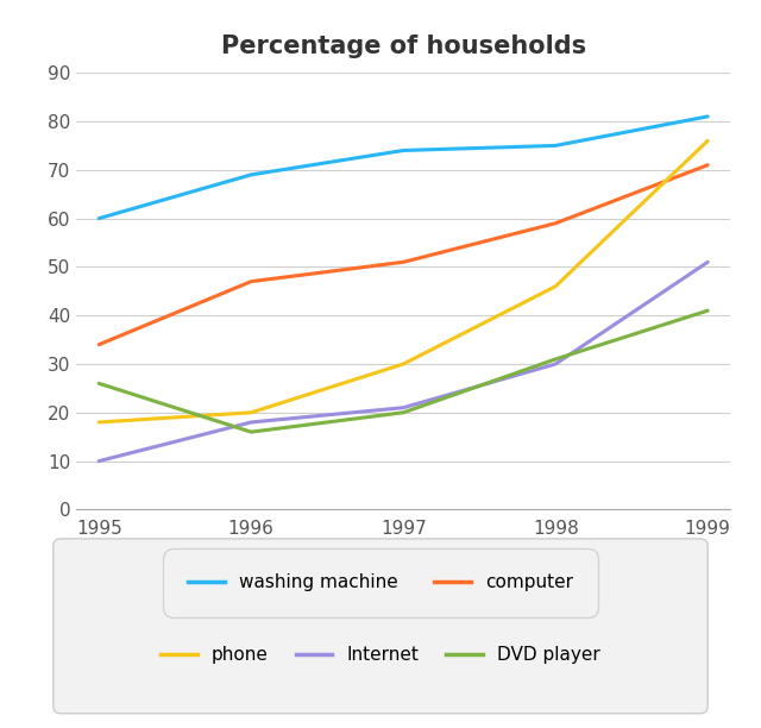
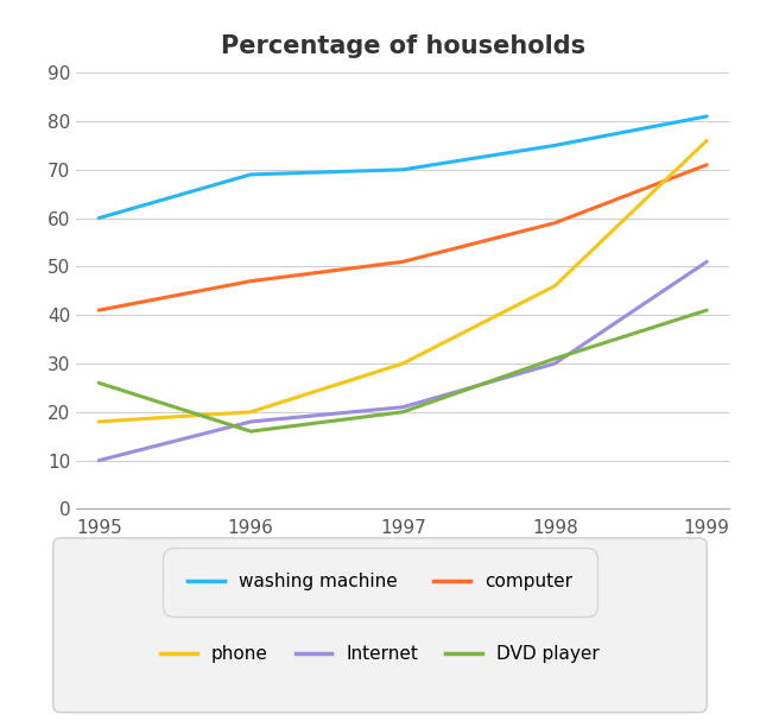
computer/1995: 34 -> 41
washing machine/1997: 74 -> 70
